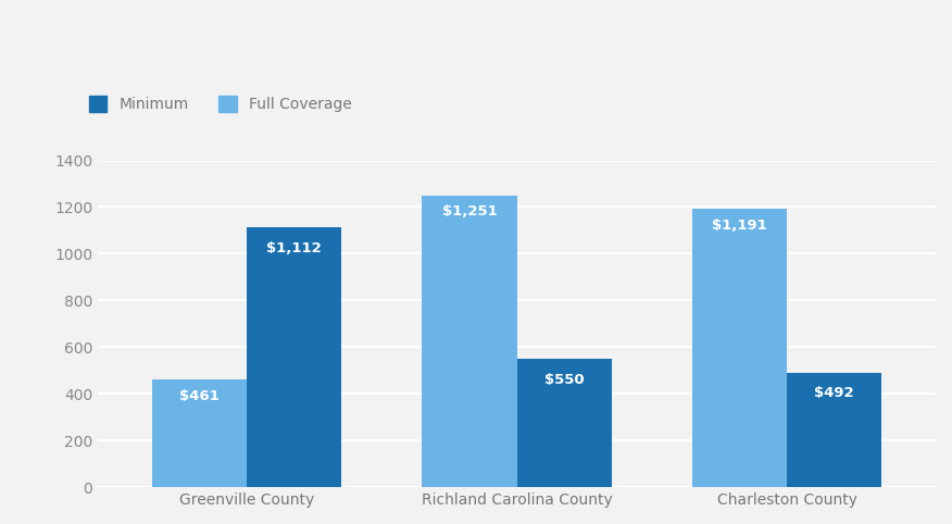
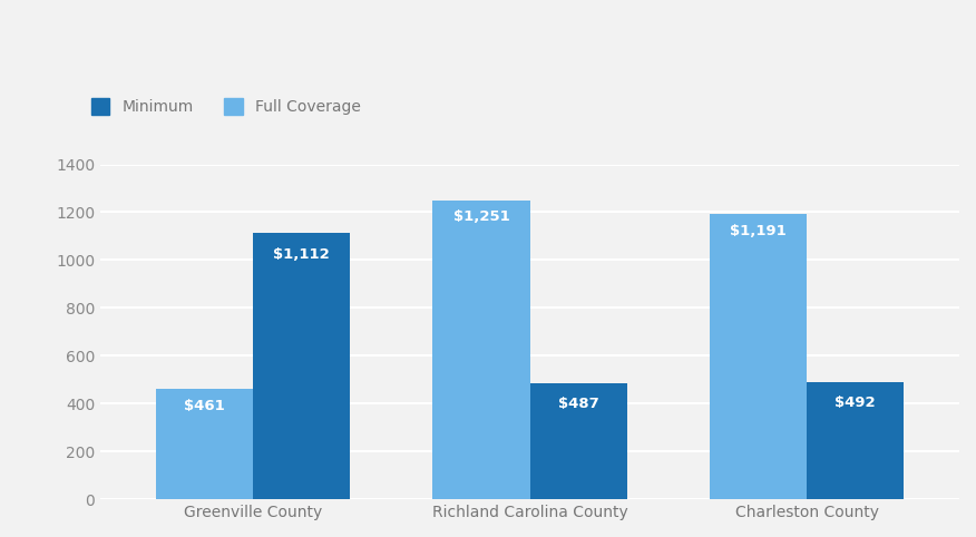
Minimum/Richland Carolina County: $550 -> $487
